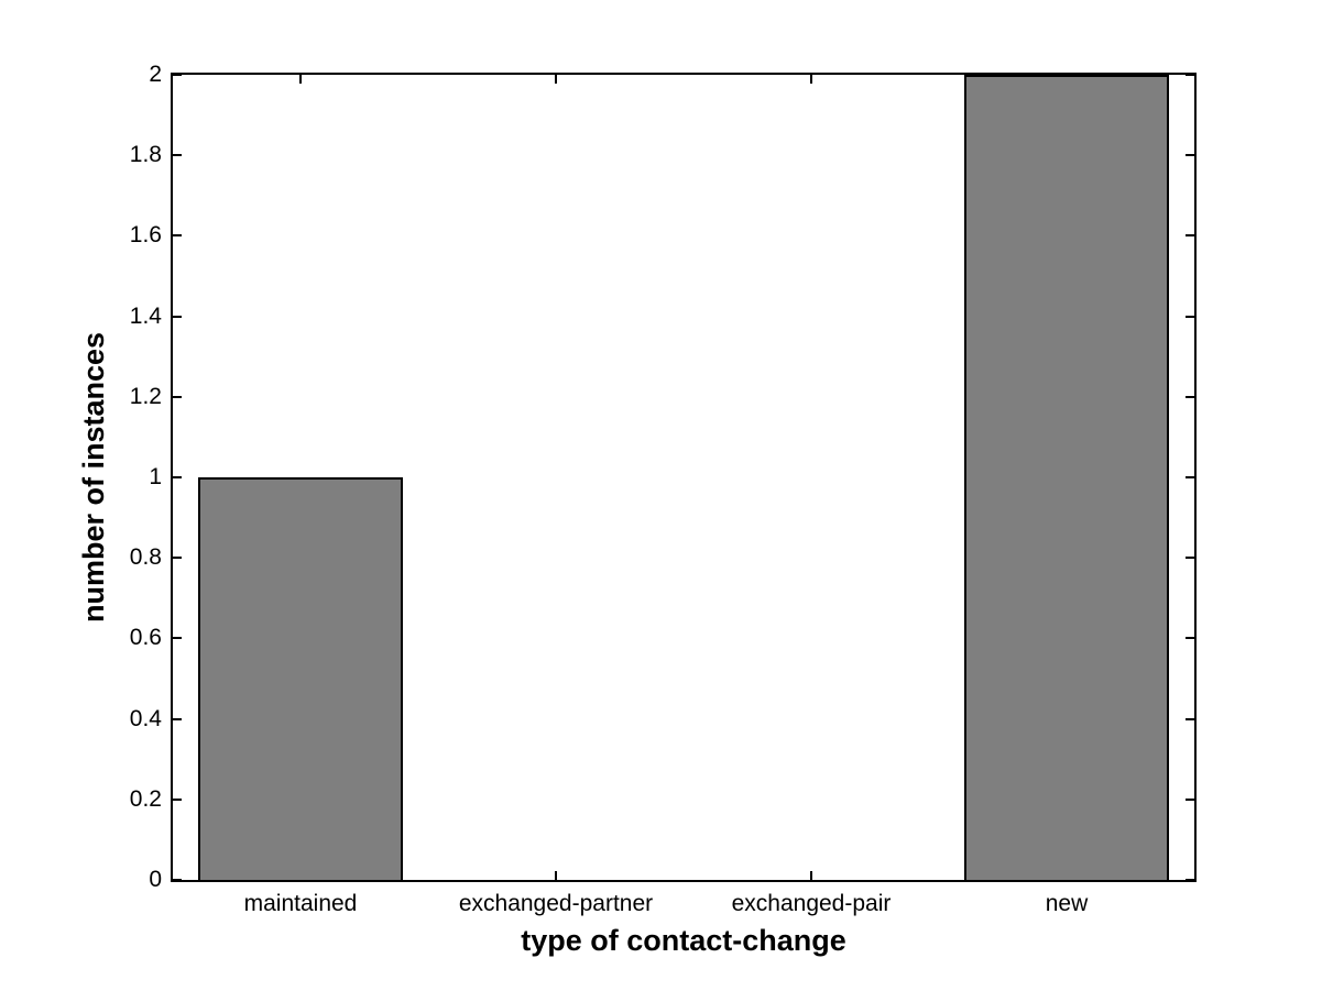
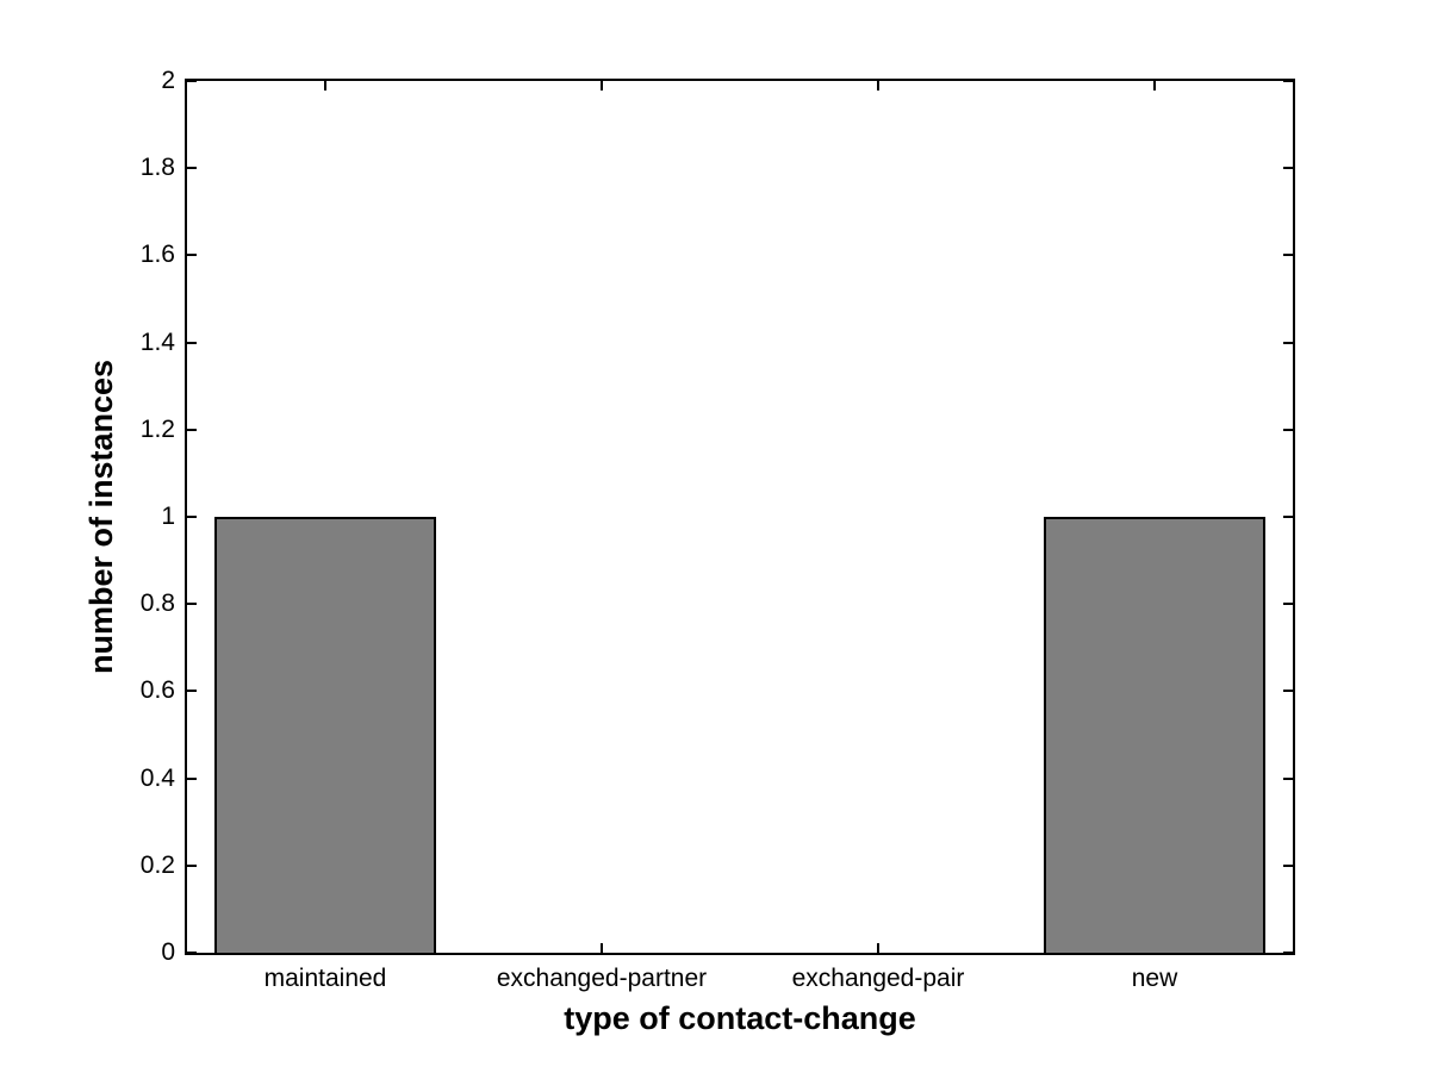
new: 2 -> 1
